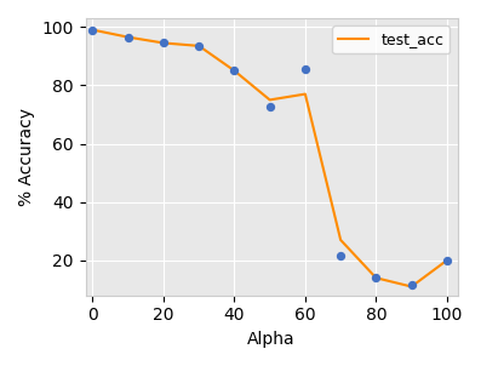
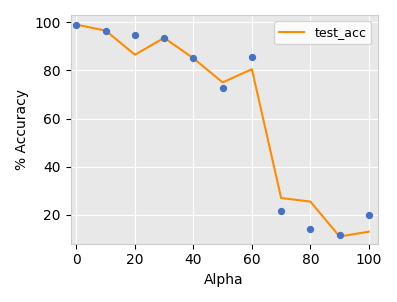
test_acc/20: 94.5 -> 86.5
test_acc/60: 77.0 -> 80.5
test_acc/80: 14.0 -> 25.5
test_acc/100: 20.0 -> 13.0
